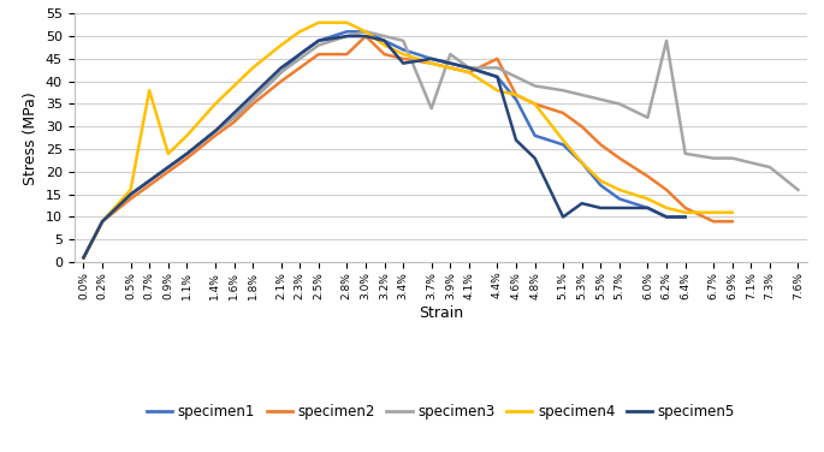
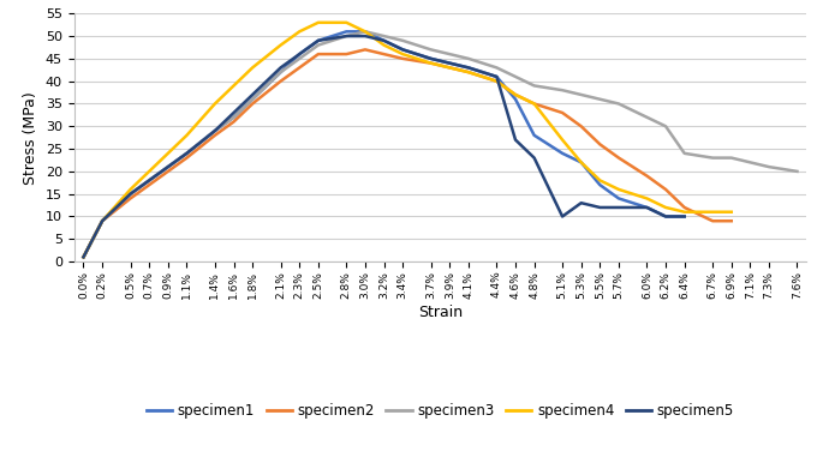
specimen4/0.7%: 38 -> 20
specimen2/3.0%: 50 -> 47
specimen5/3.4%: 44 -> 47
specimen3/3.7%: 34 -> 47
specimen3/4.1%: 43 -> 45
specimen2/4.4%: 45 -> 40
specimen4/4.4%: 38 -> 40
specimen1/5.1%: 26 -> 24
specimen3/6.2%: 49 -> 30
specimen3/7.6%: 16 -> 20
